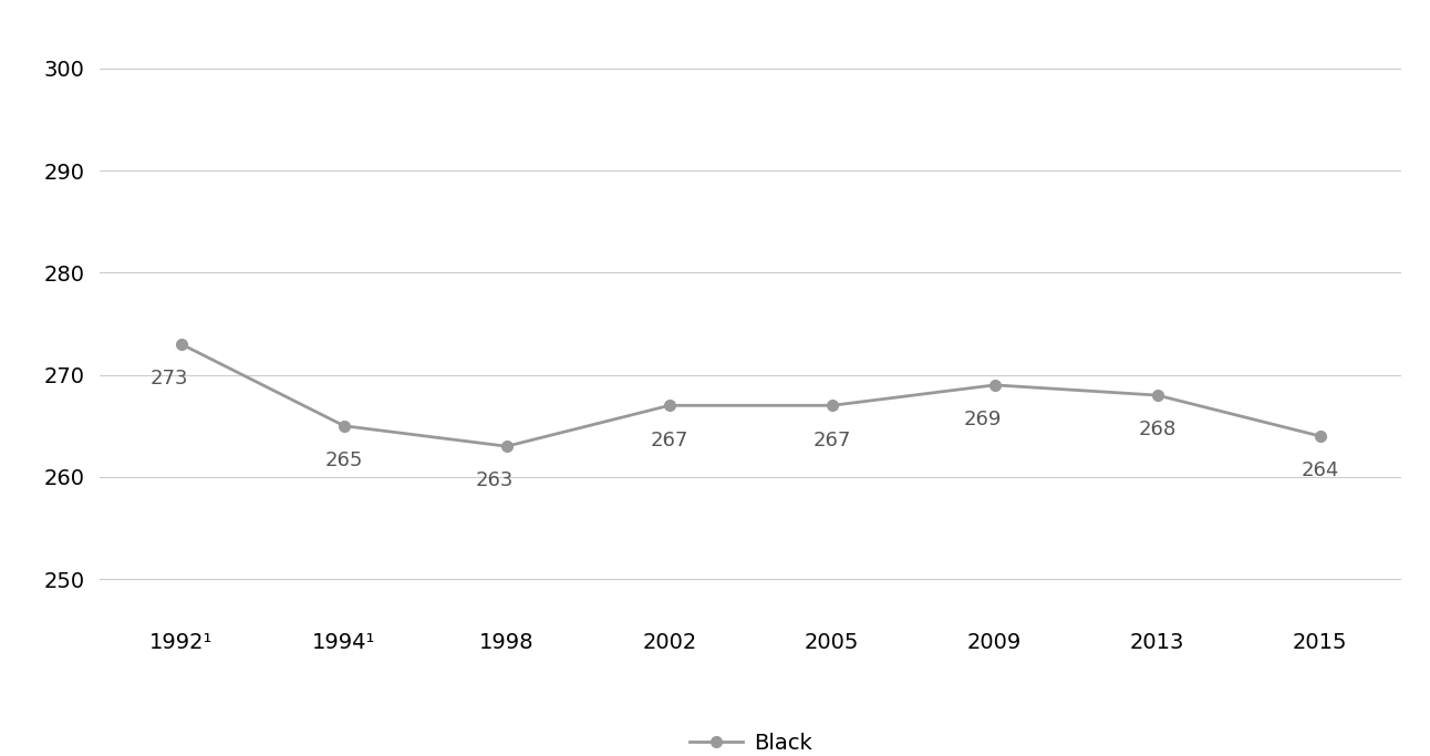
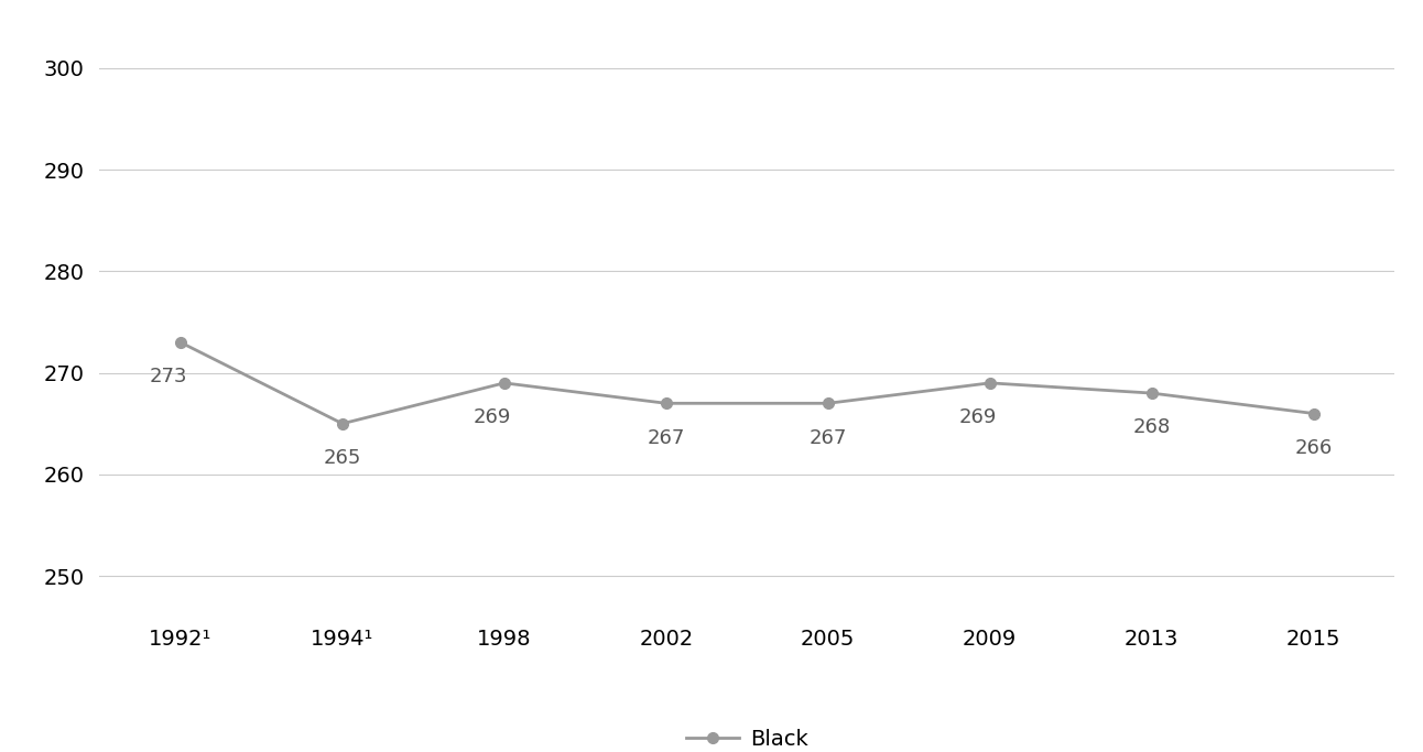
1998: 263 -> 269
2015: 264 -> 266
